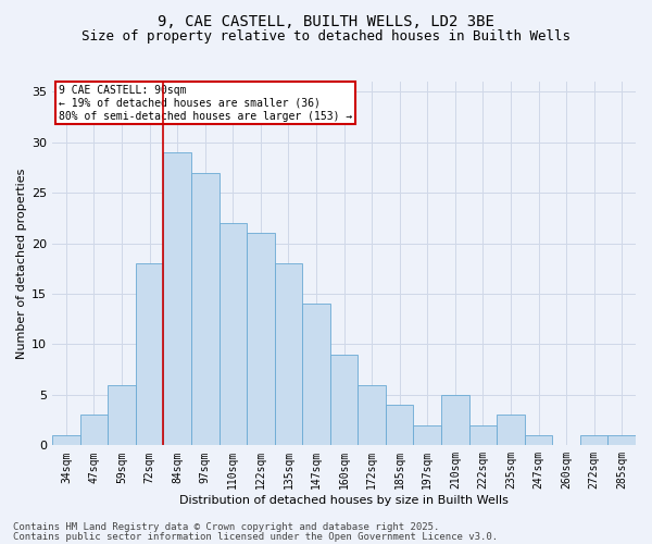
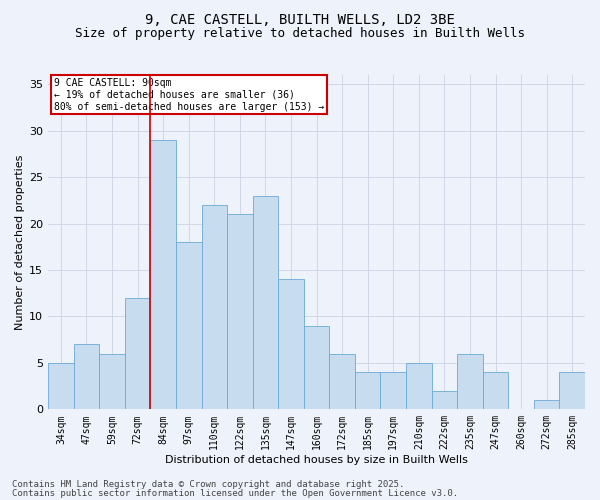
34sqm: 1 -> 5
47sqm: 3 -> 7
72sqm: 18 -> 12
97sqm: 27 -> 18
135sqm: 18 -> 23
197sqm: 2 -> 4
235sqm: 3 -> 6
247sqm: 1 -> 4
285sqm: 1 -> 4
